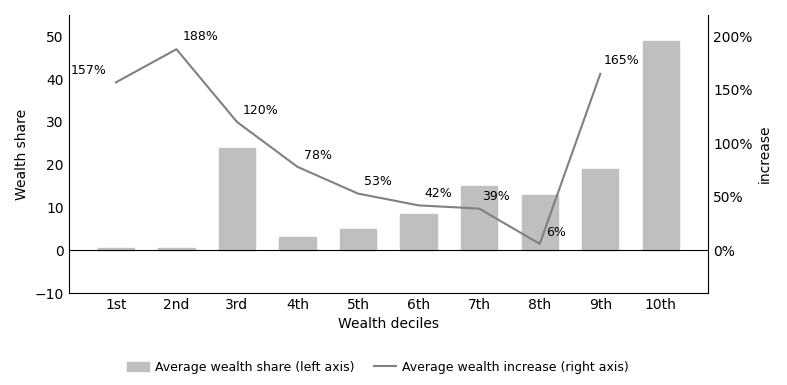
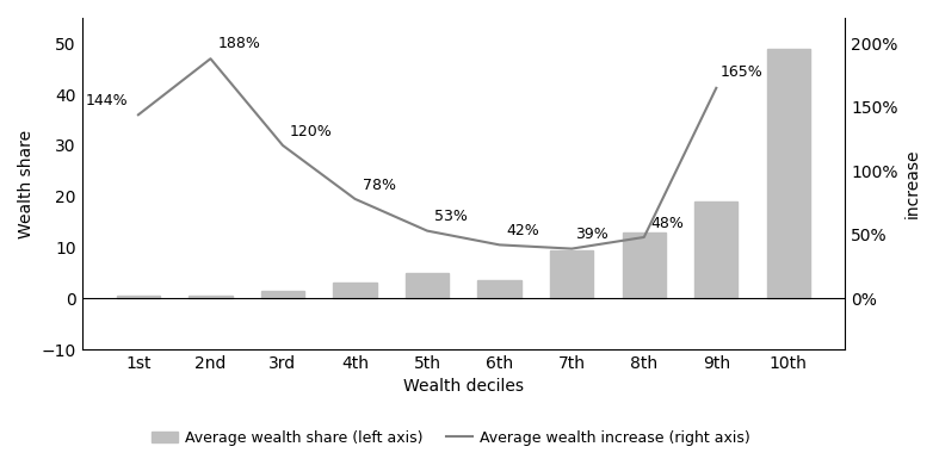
Average wealth increase (right axis)/1st: 157% -> 144%
Average wealth share (left axis)/3rd: 24.0 -> 1.5
Average wealth share (left axis)/6th: 8.5 -> 3.5
Average wealth share (left axis)/7th: 15.0 -> 9.5
Average wealth increase (right axis)/8th: 6% -> 48%
